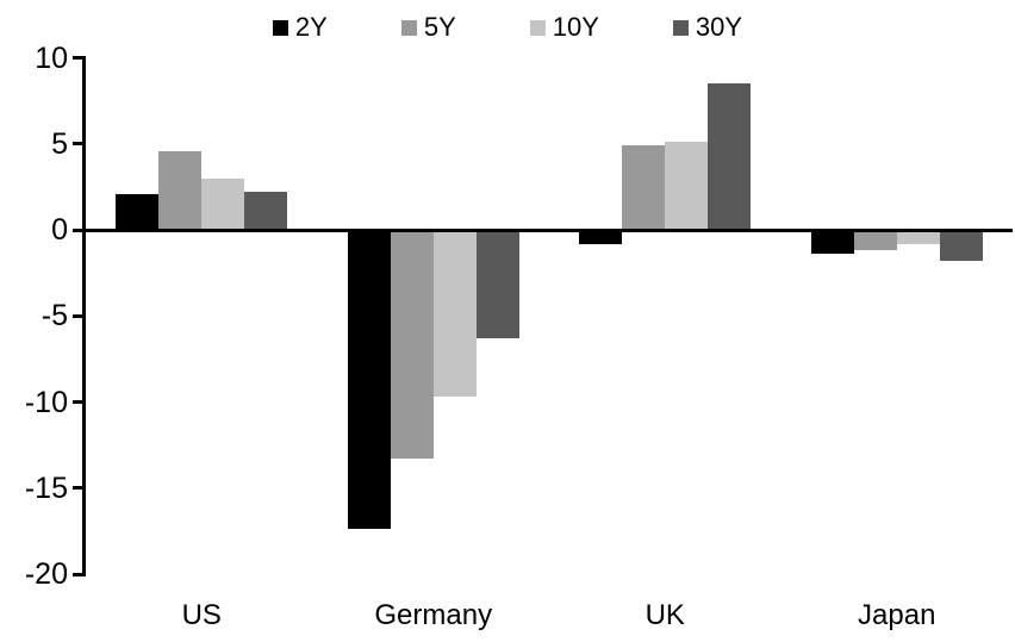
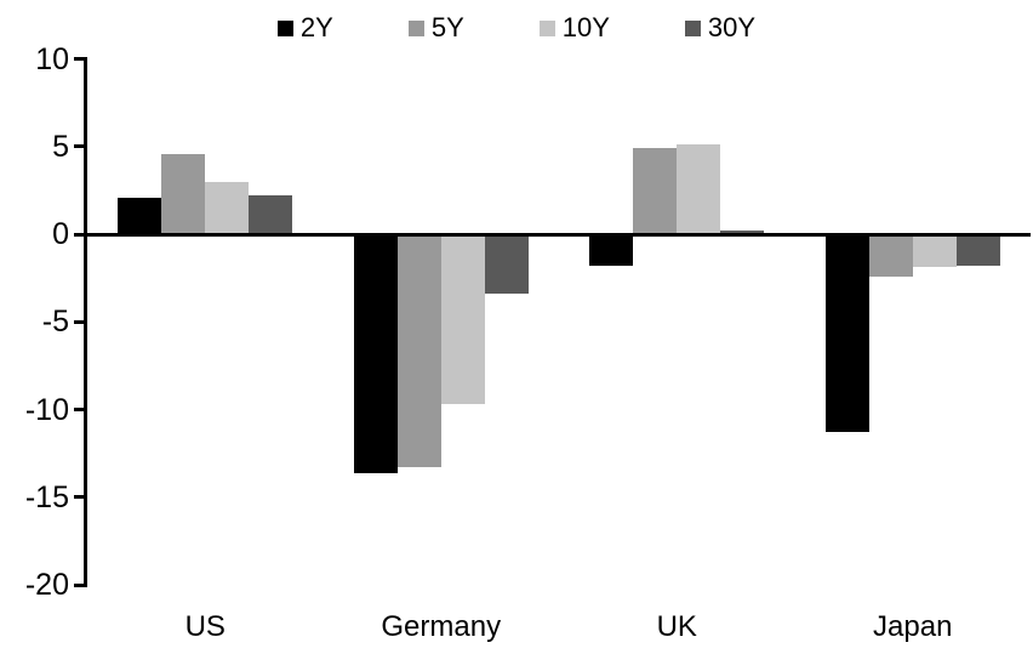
2Y/Germany: -17.4 -> -13.6
30Y/Germany: -6.3 -> -3.4
2Y/UK: -0.8 -> -1.8
30Y/UK: 8.5 -> 0.2
2Y/Japan: -1.4 -> -11.3
5Y/Japan: -1.2 -> -2.4
10Y/Japan: -0.8 -> -1.9
